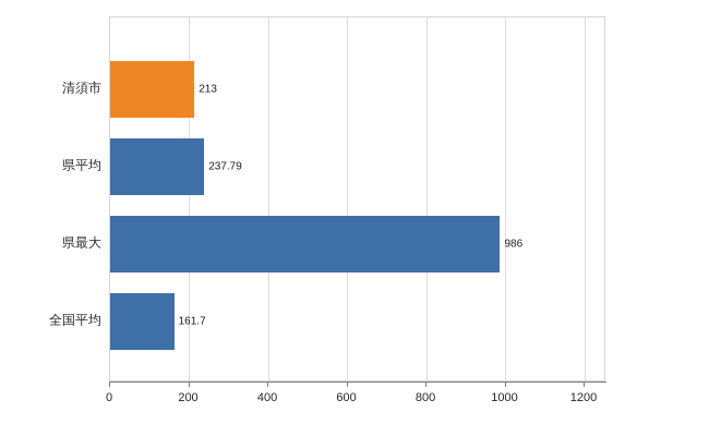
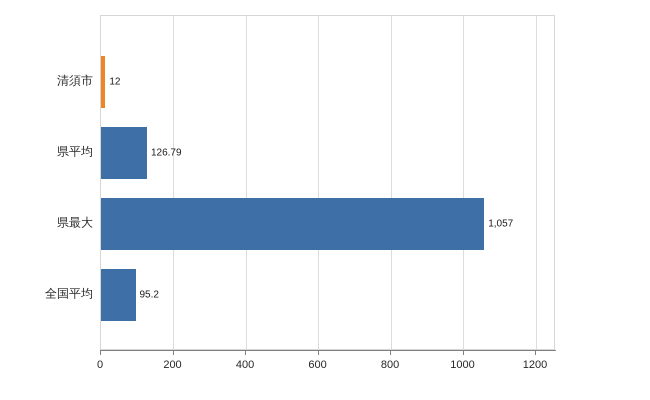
清須市: 213 -> 12
県平均: 237.79 -> 126.79
県最大: 986 -> 1,057
全国平均: 161.7 -> 95.2
